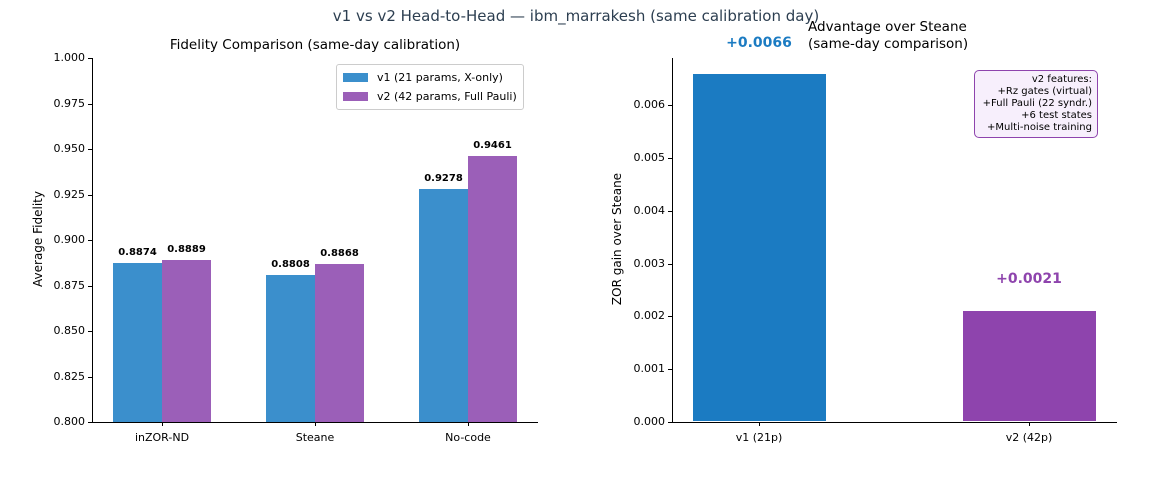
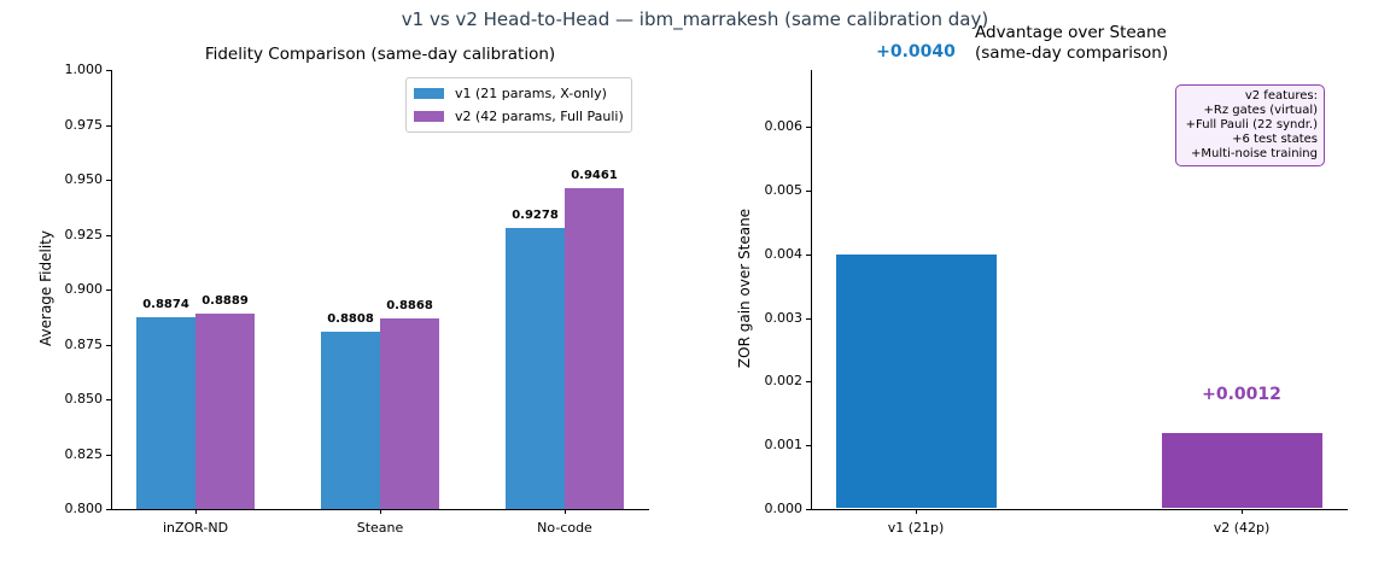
Advantage over Steane (same-day comparison)/v1 (21p): +0.0066 -> +0.0040
Advantage over Steane (same-day comparison)/v2 (42p): +0.0021 -> +0.0012
